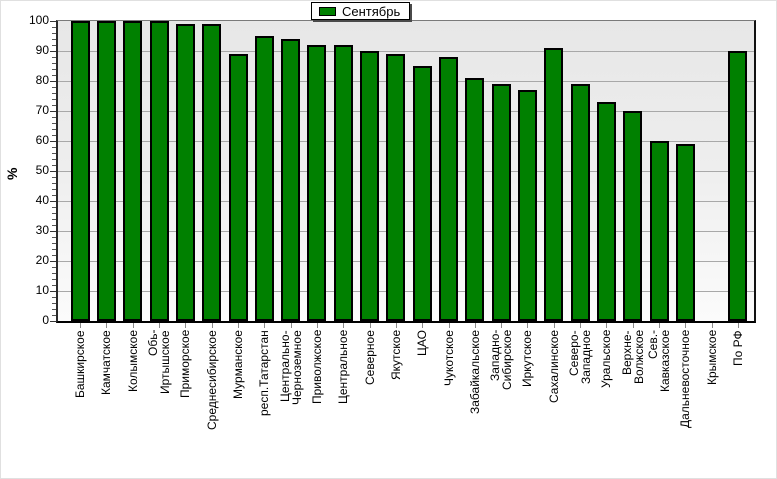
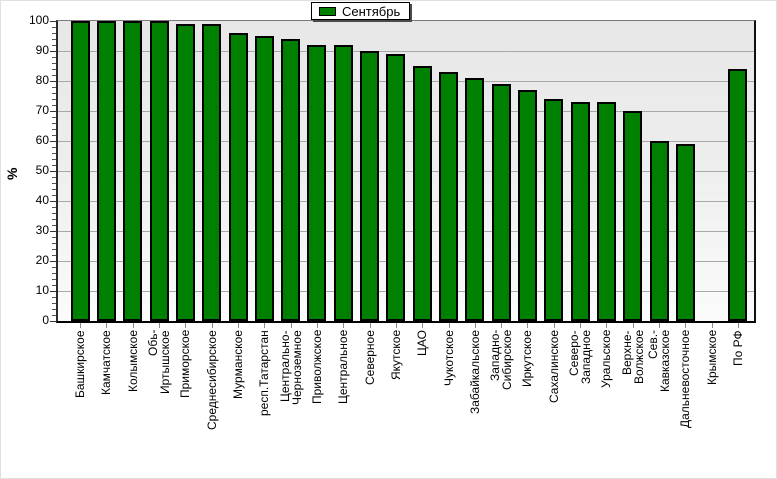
Мурманское: 89 -> 96
Чукотское: 88 -> 83
Сахалинское: 91 -> 74
Северо- Западное: 79 -> 73
По РФ: 90 -> 84
